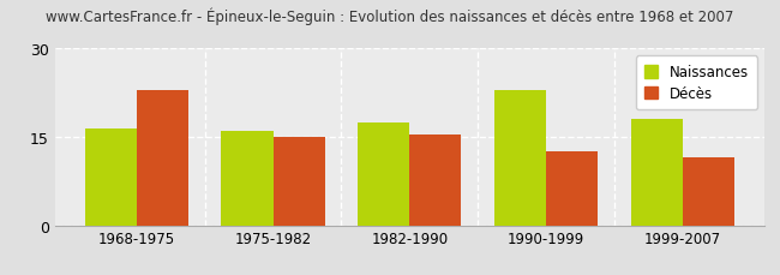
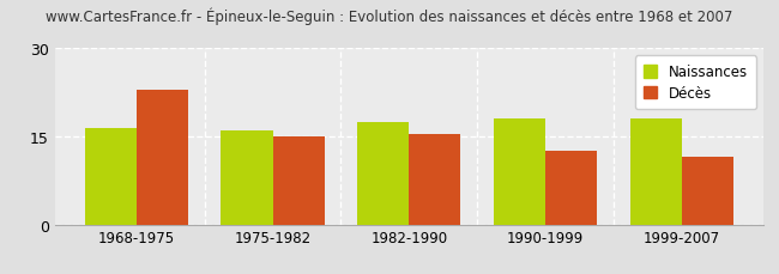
Naissances/1990-1999: 23.0 -> 18.0
